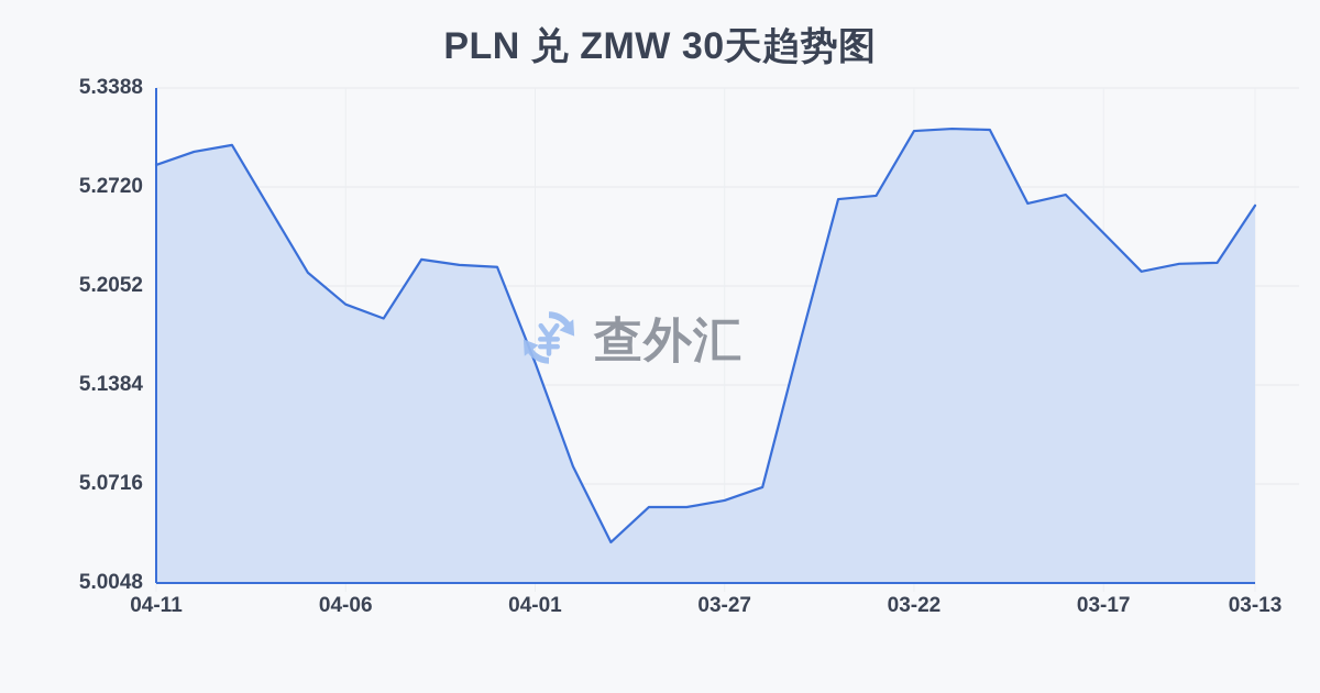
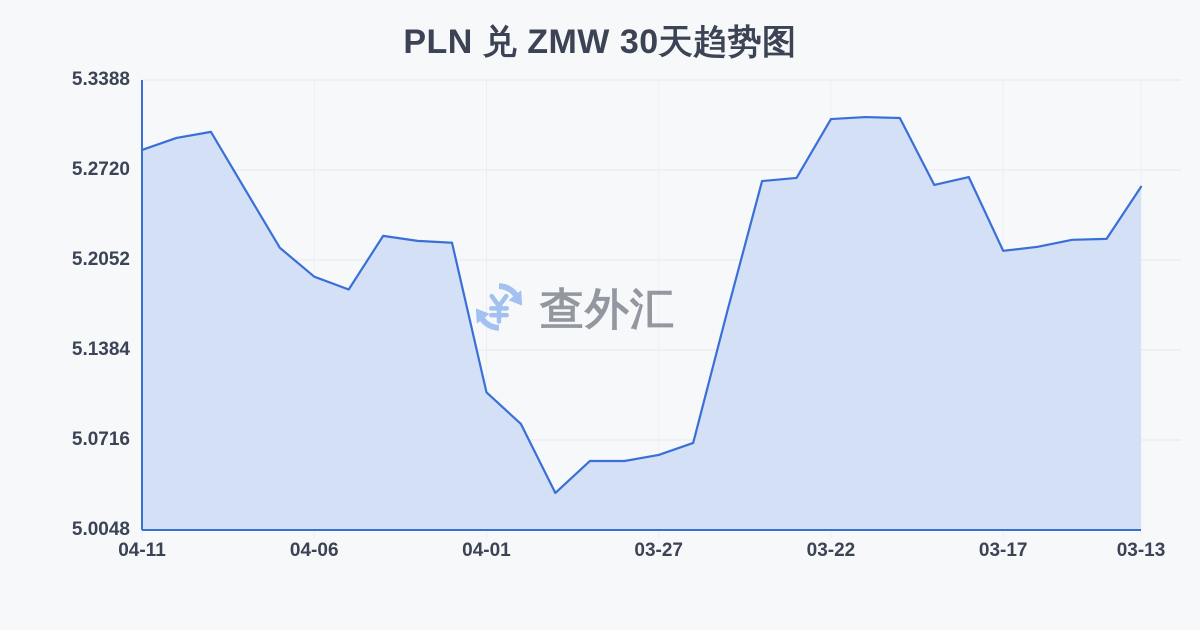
04-01: 5.154 -> 5.107
03-17: 5.241 -> 5.212
